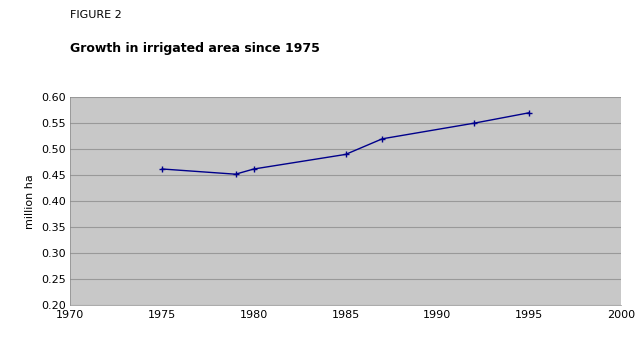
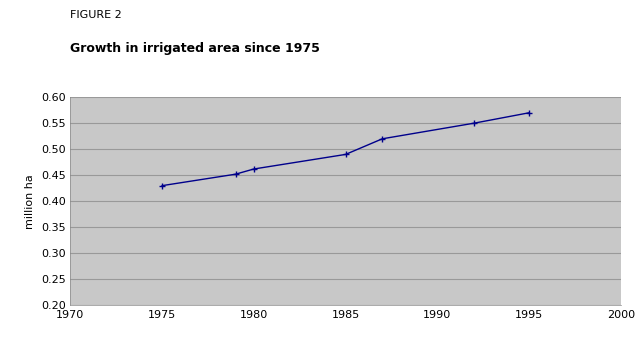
1975: 0.462 -> 0.430
